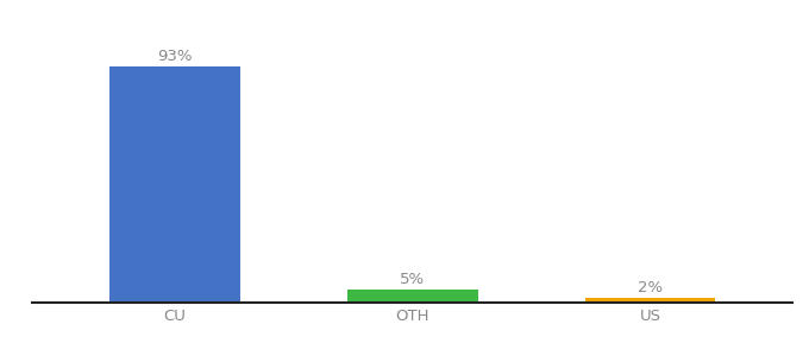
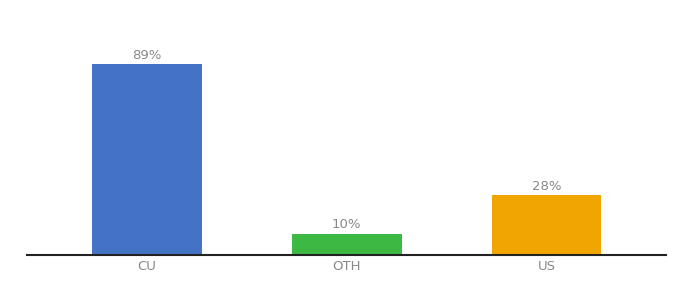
CU: 93% -> 89%
OTH: 5% -> 10%
US: 2% -> 28%
